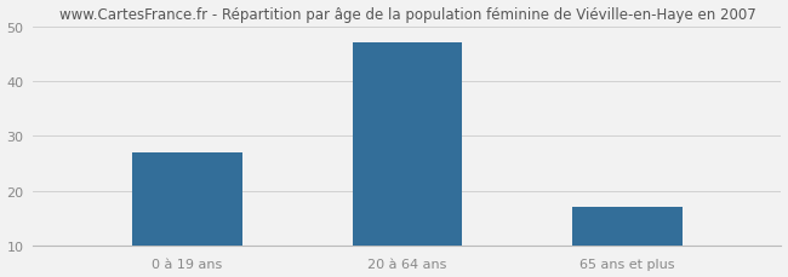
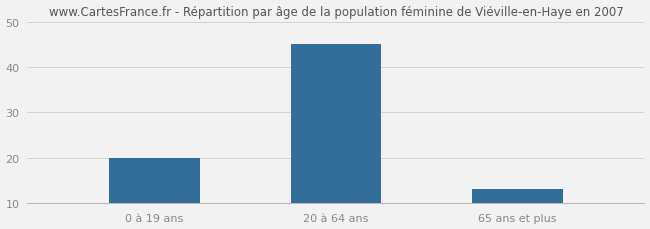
0 à 19 ans: 27 -> 20
20 à 64 ans: 47 -> 45
65 ans et plus: 17 -> 13
